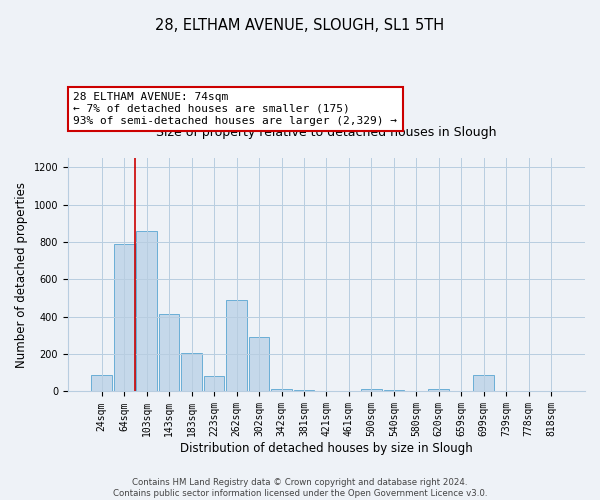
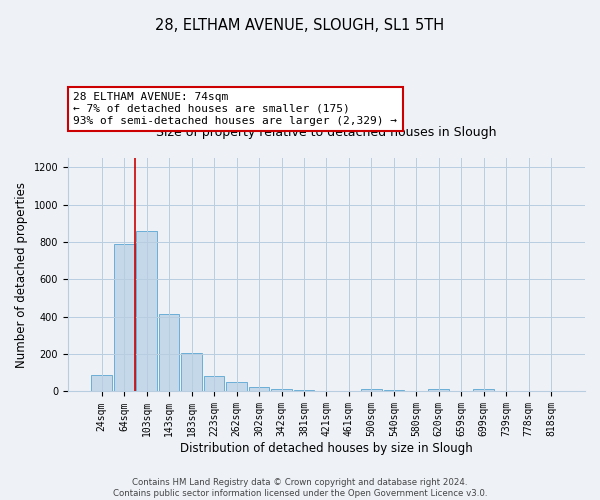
262sqm: 490 -> 50
302sqm: 290 -> 20
699sqm: 90 -> 10
